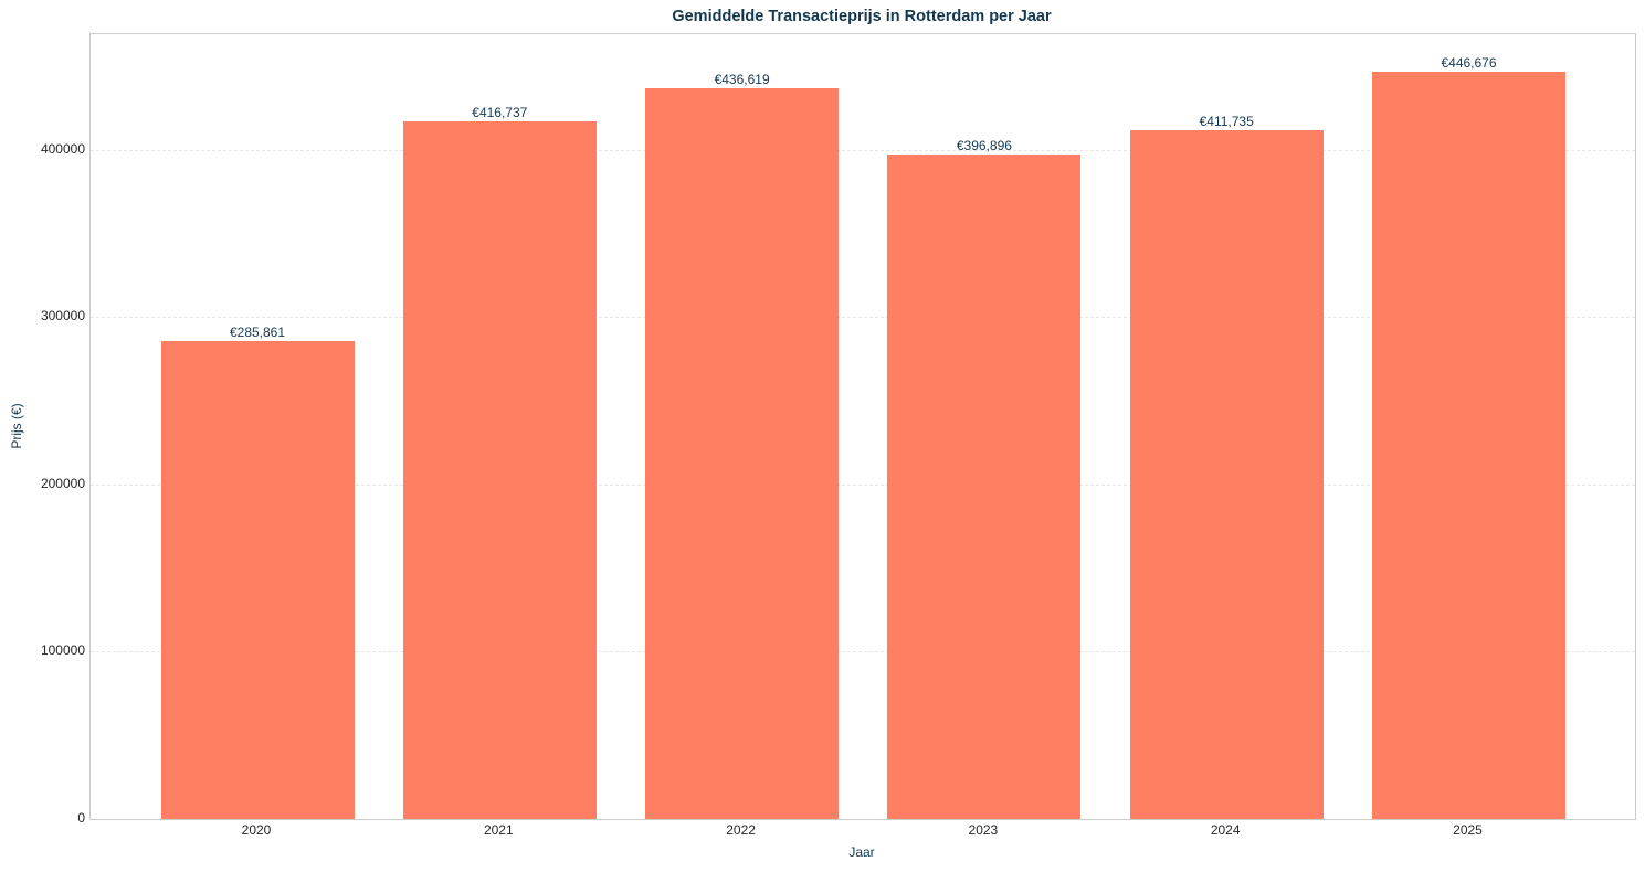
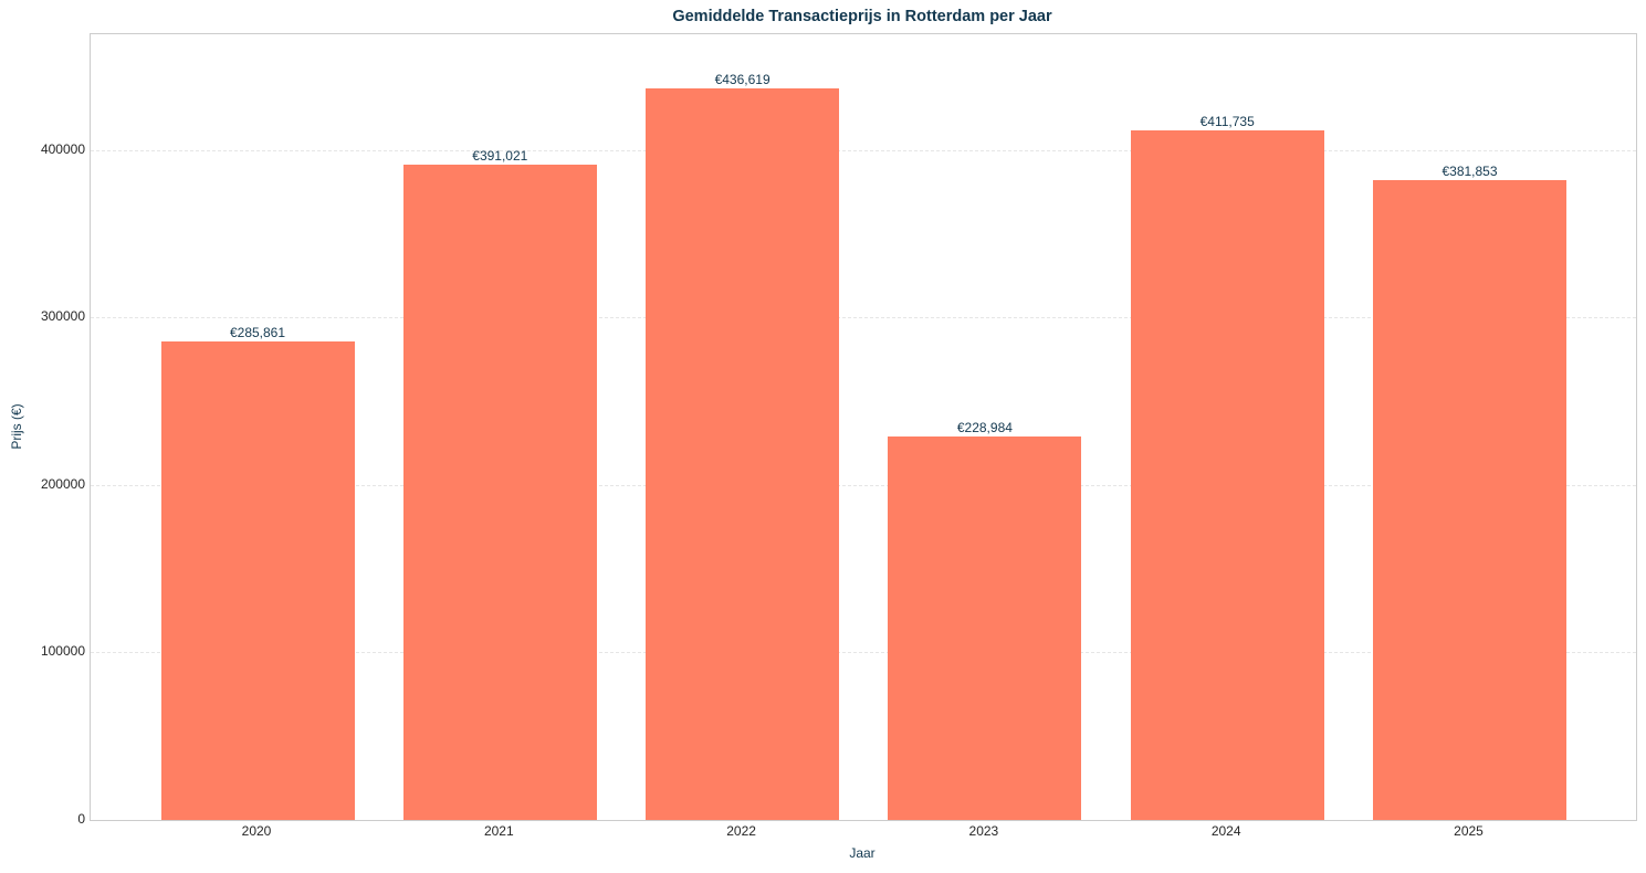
2021: €416,737 -> €391,021
2023: €396,896 -> €228,984
2025: €446,676 -> €381,853
